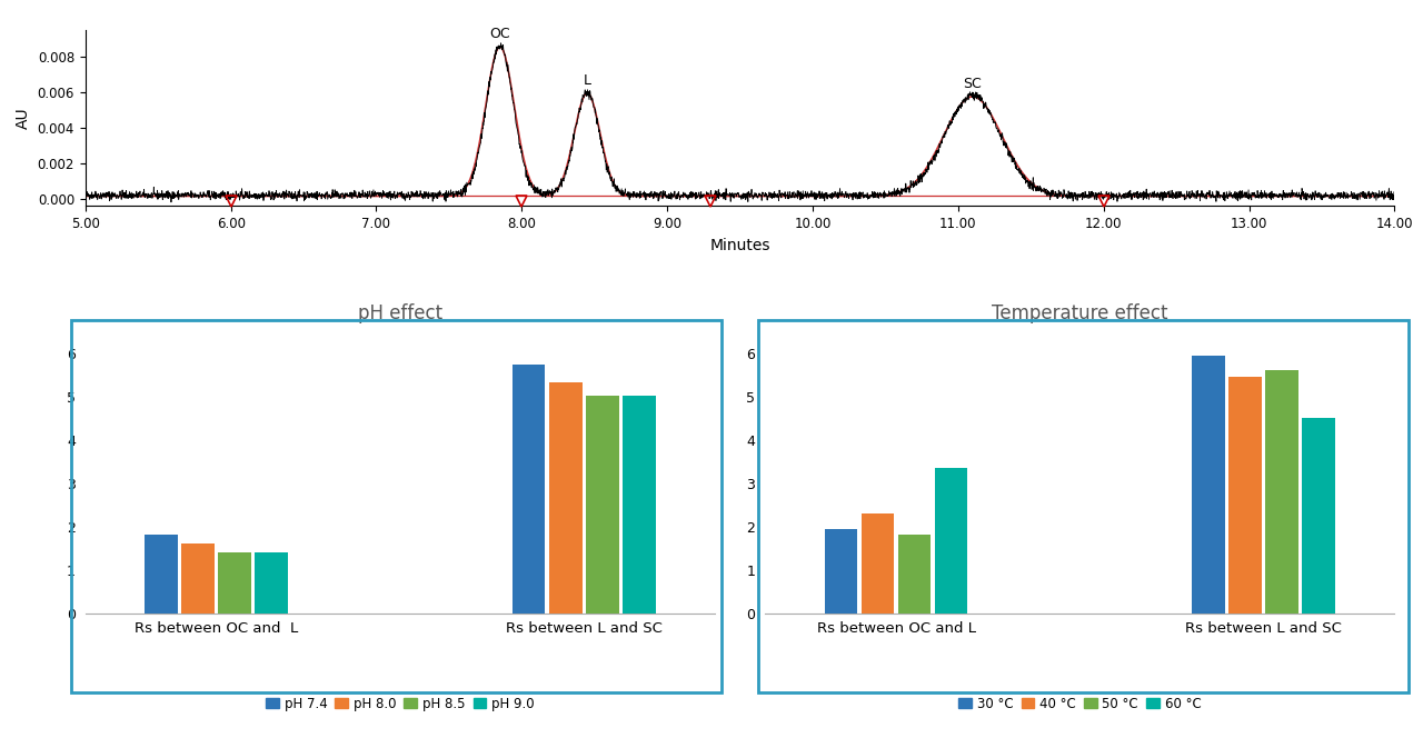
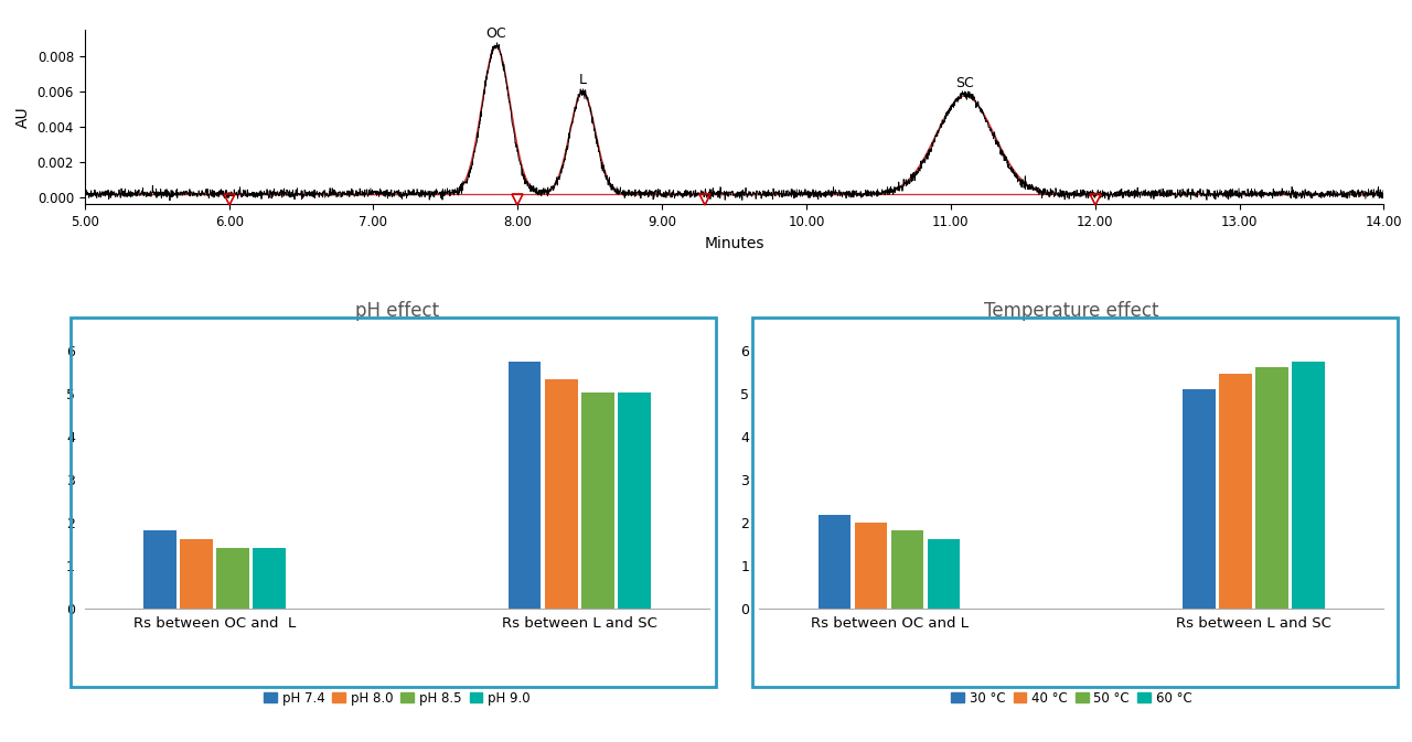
Temperature effect/30 °C/Rs between OC and L: 1.95 -> 2.18
Temperature effect/40 °C/Rs between OC and L: 2.30 -> 2.00
Temperature effect/60 °C/Rs between OC and L: 3.35 -> 1.62
Temperature effect/30 °C/Rs between L and SC: 5.95 -> 5.10
Temperature effect/60 °C/Rs between L and SC: 4.50 -> 5.75
